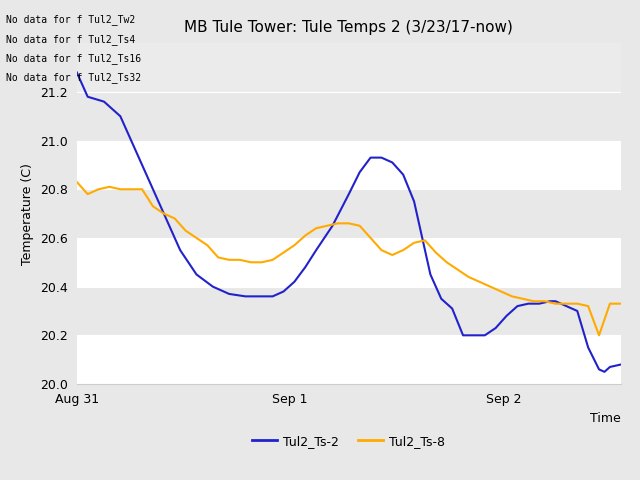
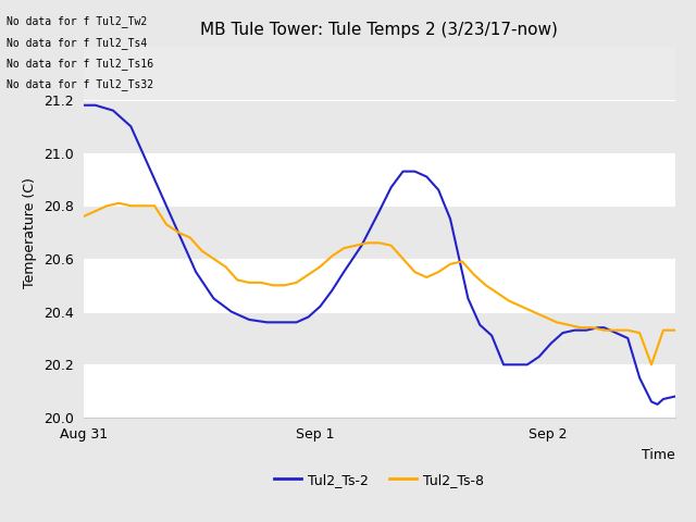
Tul2_Ts-2/Aug 31: 21.28 -> 21.18
Tul2_Ts-8/Aug 31: 20.83 -> 20.76
